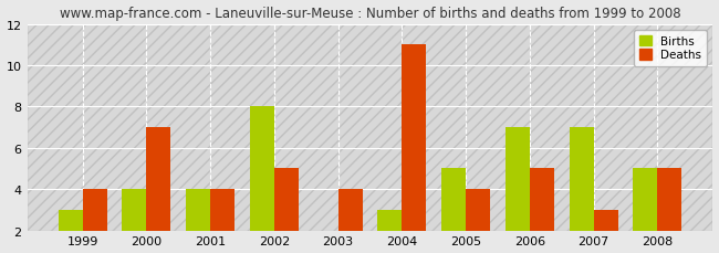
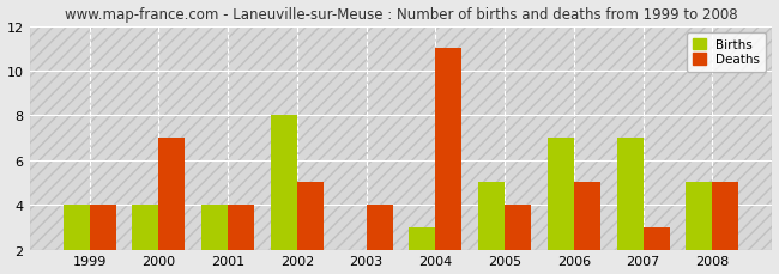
Births/1999: 3 -> 4
